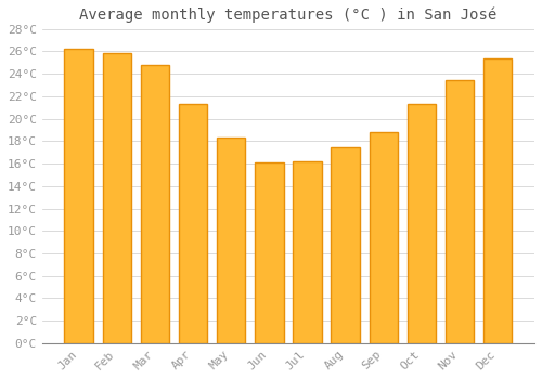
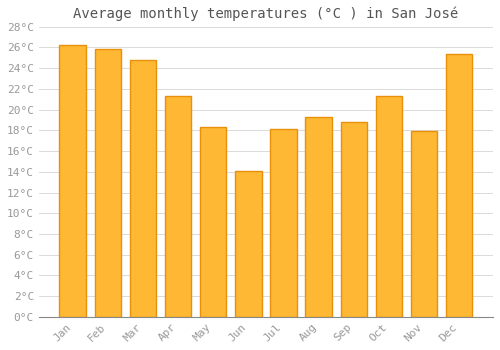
Jun: 16.1°C -> 14.1°C
Jul: 16.2°C -> 18.1°C
Aug: 17.5°C -> 19.3°C
Nov: 23.4°C -> 17.9°C
